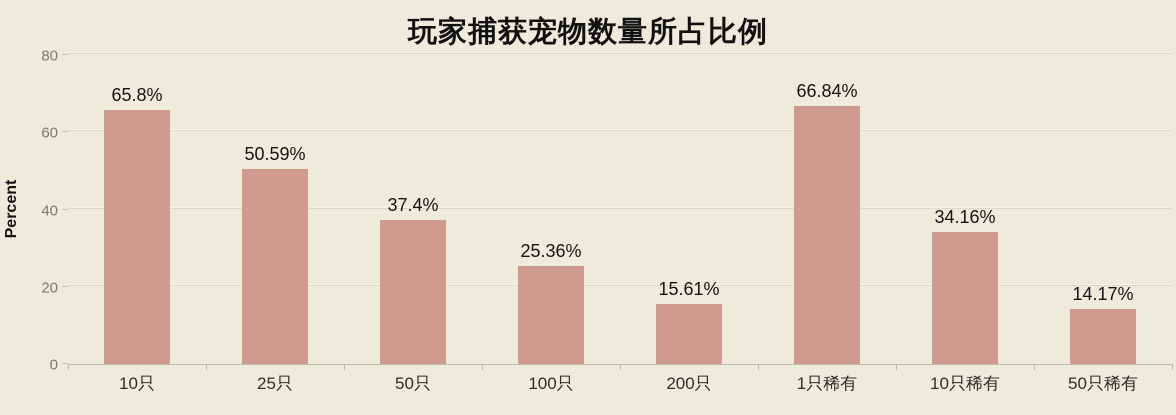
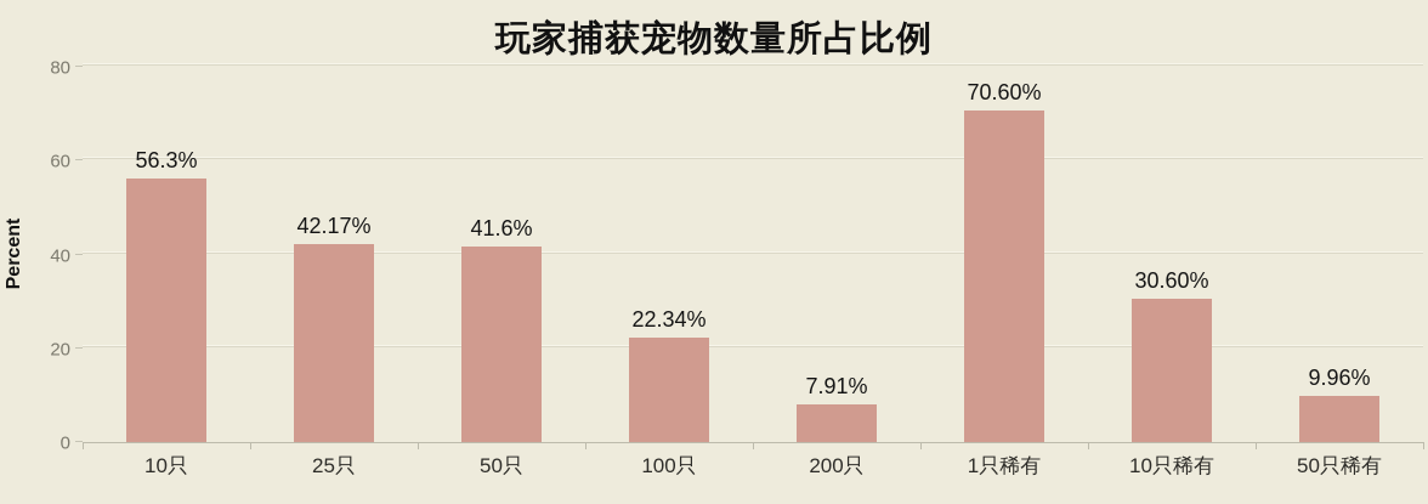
10只: 65.8% -> 56.3%
25只: 50.59% -> 42.17%
50只: 37.4% -> 41.6%
100只: 25.36% -> 22.34%
200只: 15.61% -> 7.91%
1只稀有: 66.84% -> 70.60%
10只稀有: 34.16% -> 30.60%
50只稀有: 14.17% -> 9.96%
